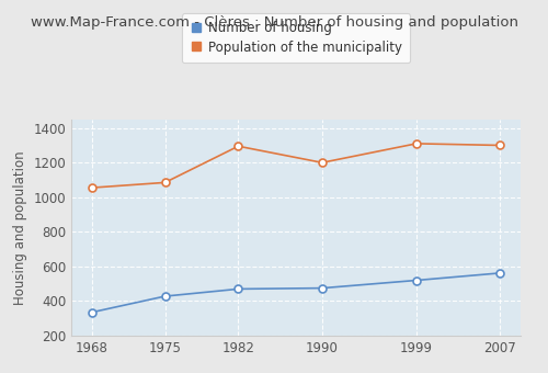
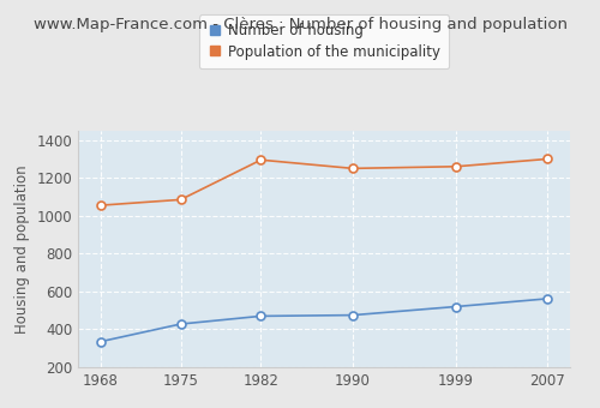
Population of the municipality/1990: 1200 -> 1250
Population of the municipality/1999: 1310 -> 1260
